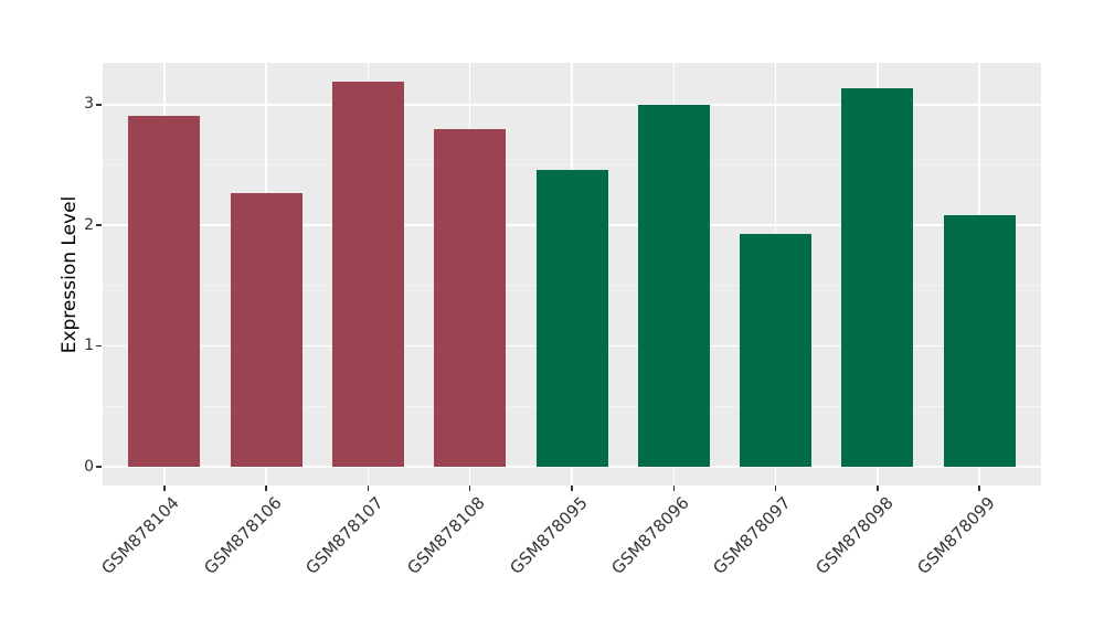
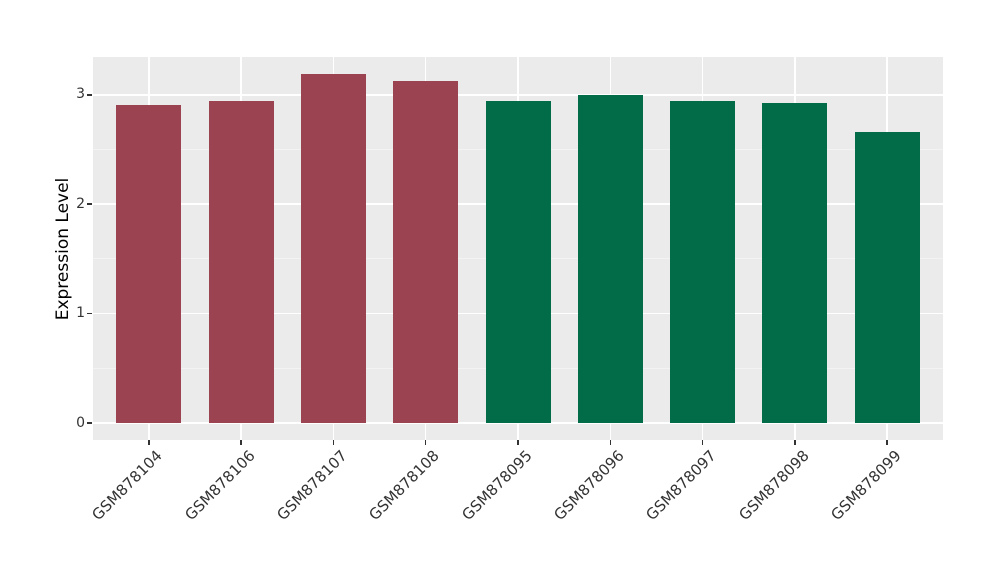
GSM878106: 2.27 -> 2.94
GSM878108: 2.80 -> 3.13
GSM878095: 2.46 -> 2.94
GSM878097: 1.93 -> 2.94
GSM878098: 3.14 -> 2.93
GSM878099: 2.08 -> 2.66
